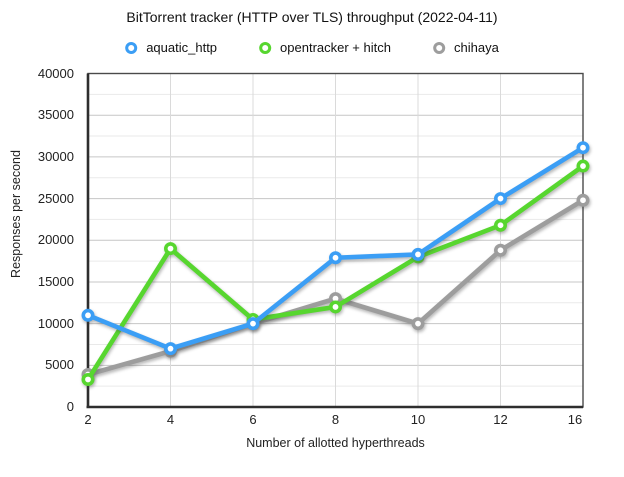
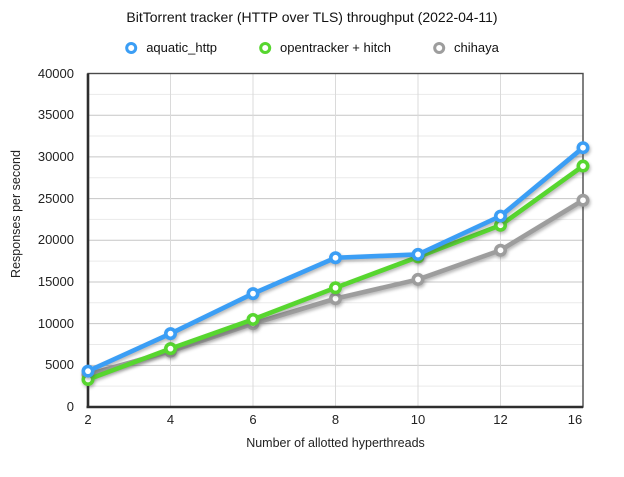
aquatic_http/2: 11000 -> 4000
aquatic_http/4: 7000 -> 9000
opentracker + hitch/4: 19000 -> 7000
aquatic_http/6: 10000 -> 14000
opentracker + hitch/8: 12000 -> 14000
chihaya/10: 10000 -> 15000
aquatic_http/12: 25000 -> 23000
